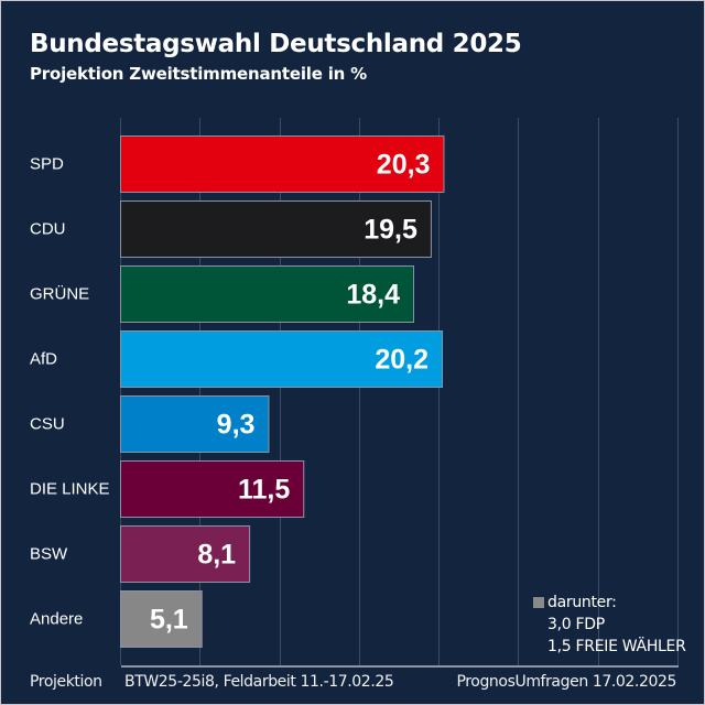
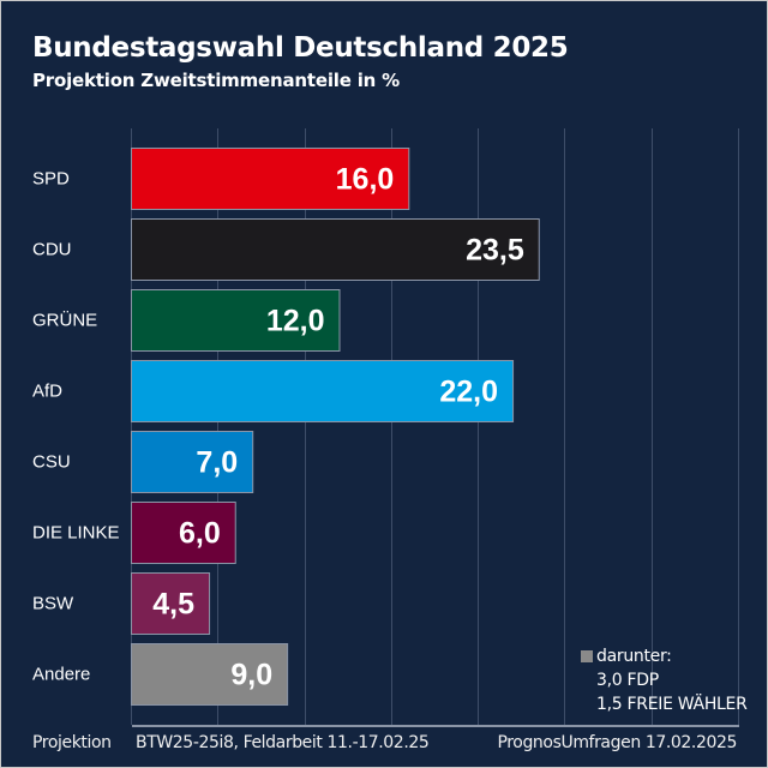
SPD: 20,3 -> 16,0
CDU: 19,5 -> 23,5
GRÜNE: 18,4 -> 12,0
AfD: 20,2 -> 22,0
CSU: 9,3 -> 7,0
DIE LINKE: 11,5 -> 6,0
BSW: 8,1 -> 4,5
Andere: 5,1 -> 9,0
